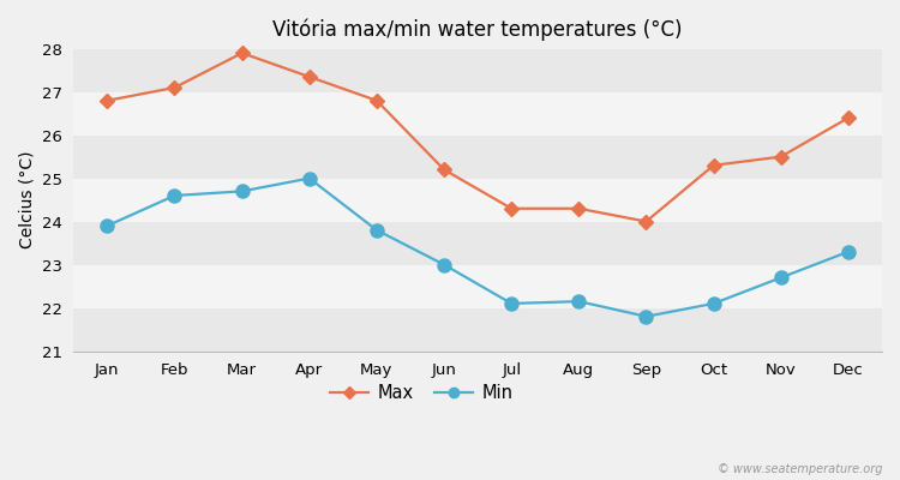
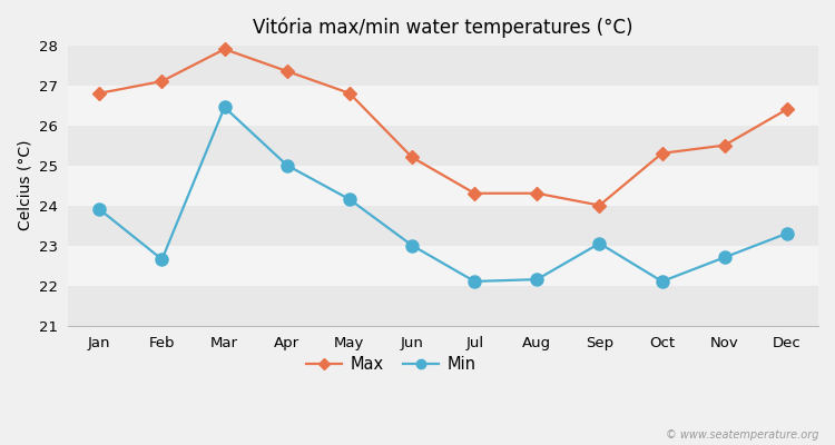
Min/Feb: 24.60 -> 22.65
Min/Mar: 24.70 -> 26.45
Min/May: 23.80 -> 24.15
Min/Sep: 21.80 -> 23.05
